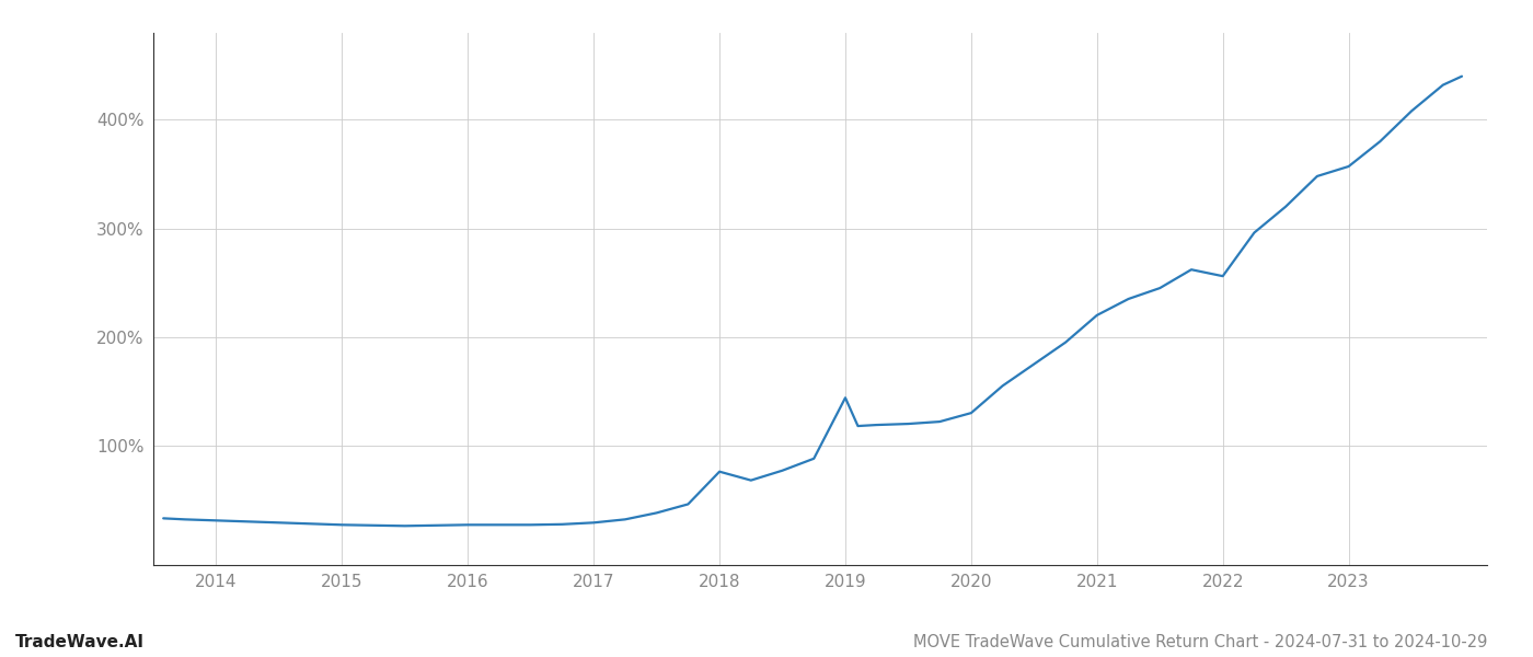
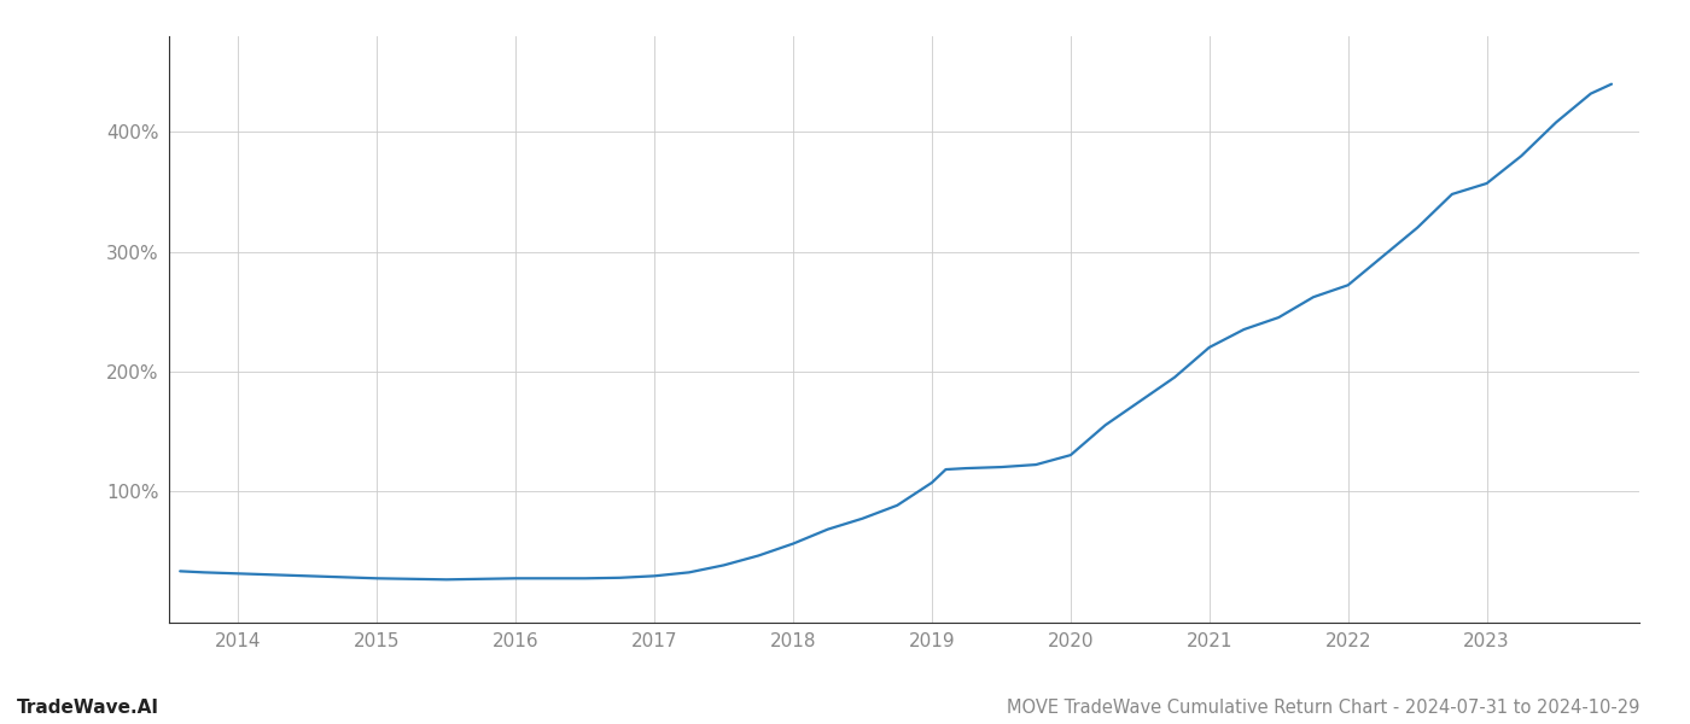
2018: 76% -> 56%
2019: 144% -> 107%
2022: 256% -> 272%
